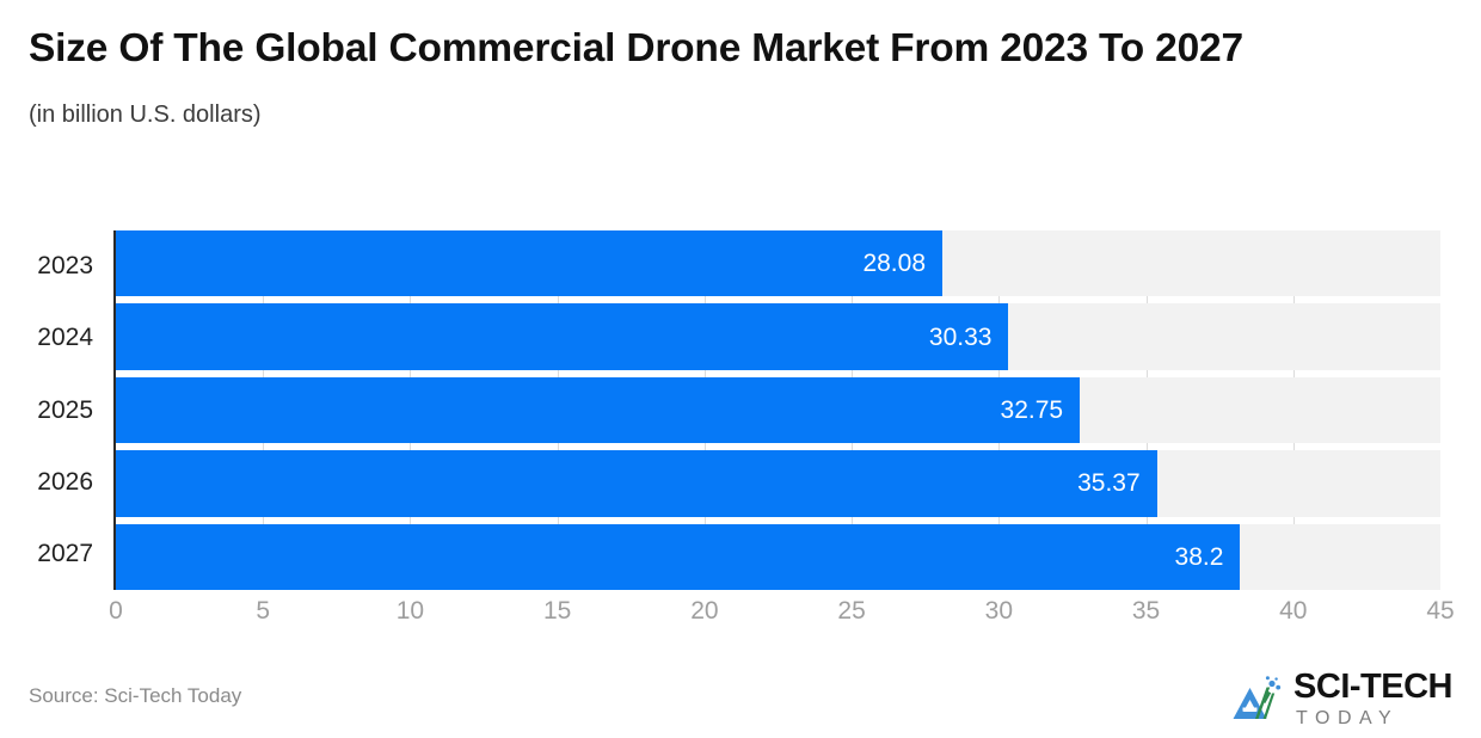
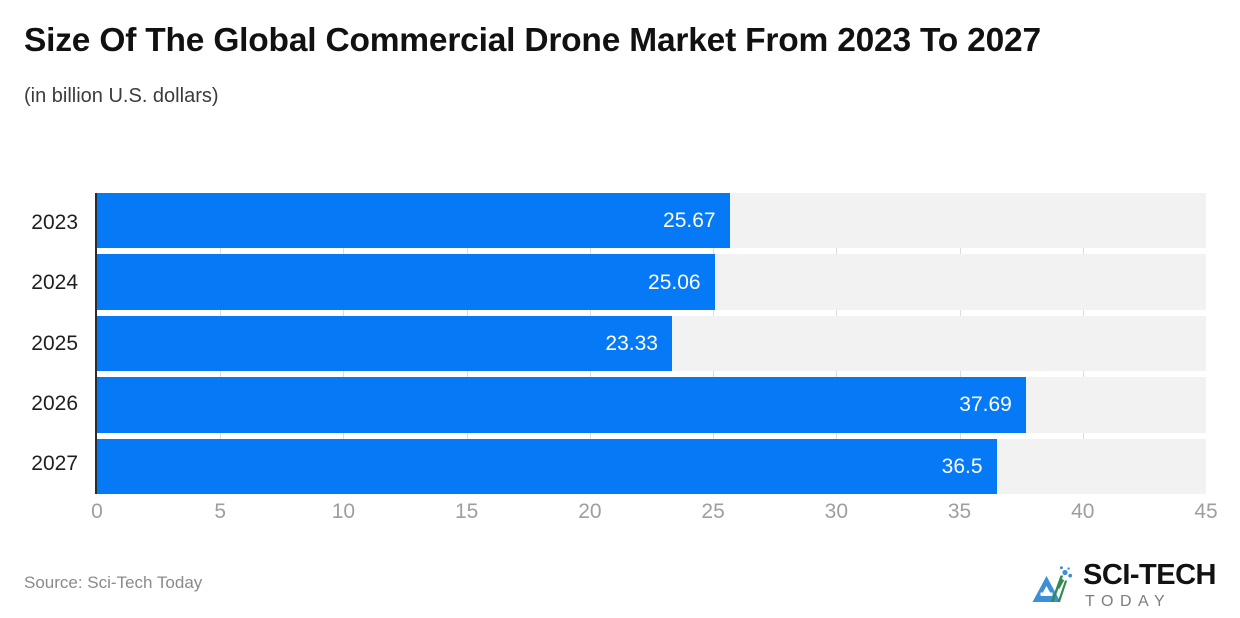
2023: 28.08 -> 25.67
2024: 30.33 -> 25.06
2025: 32.75 -> 23.33
2026: 35.37 -> 37.69
2027: 38.2 -> 36.5
